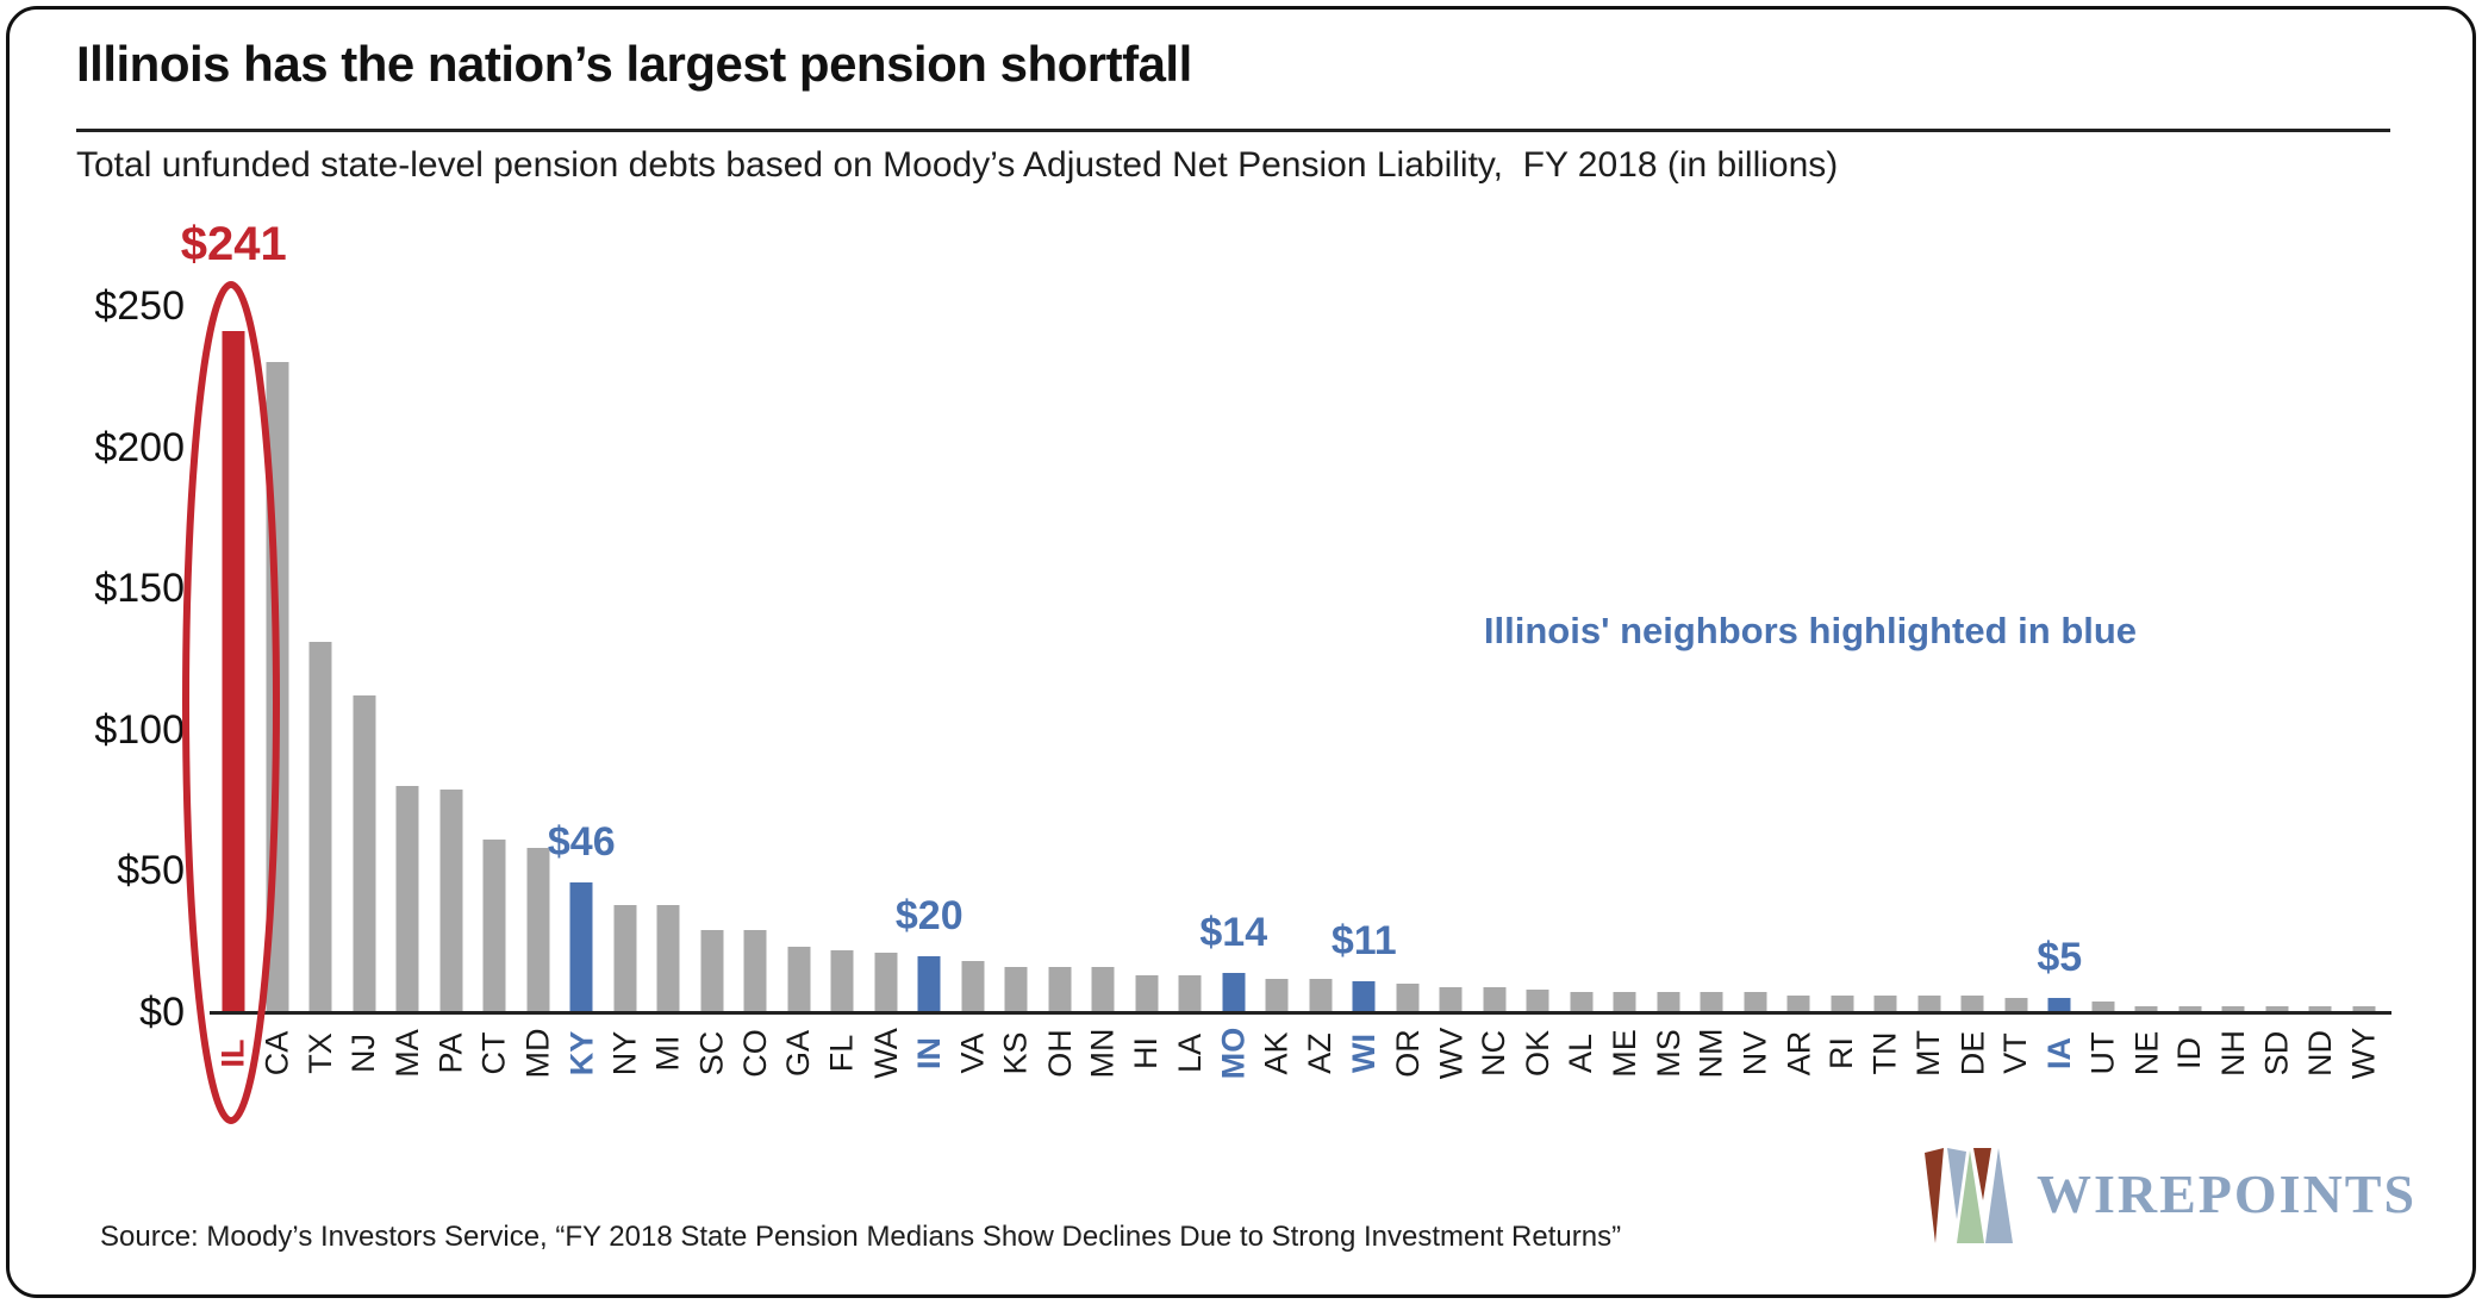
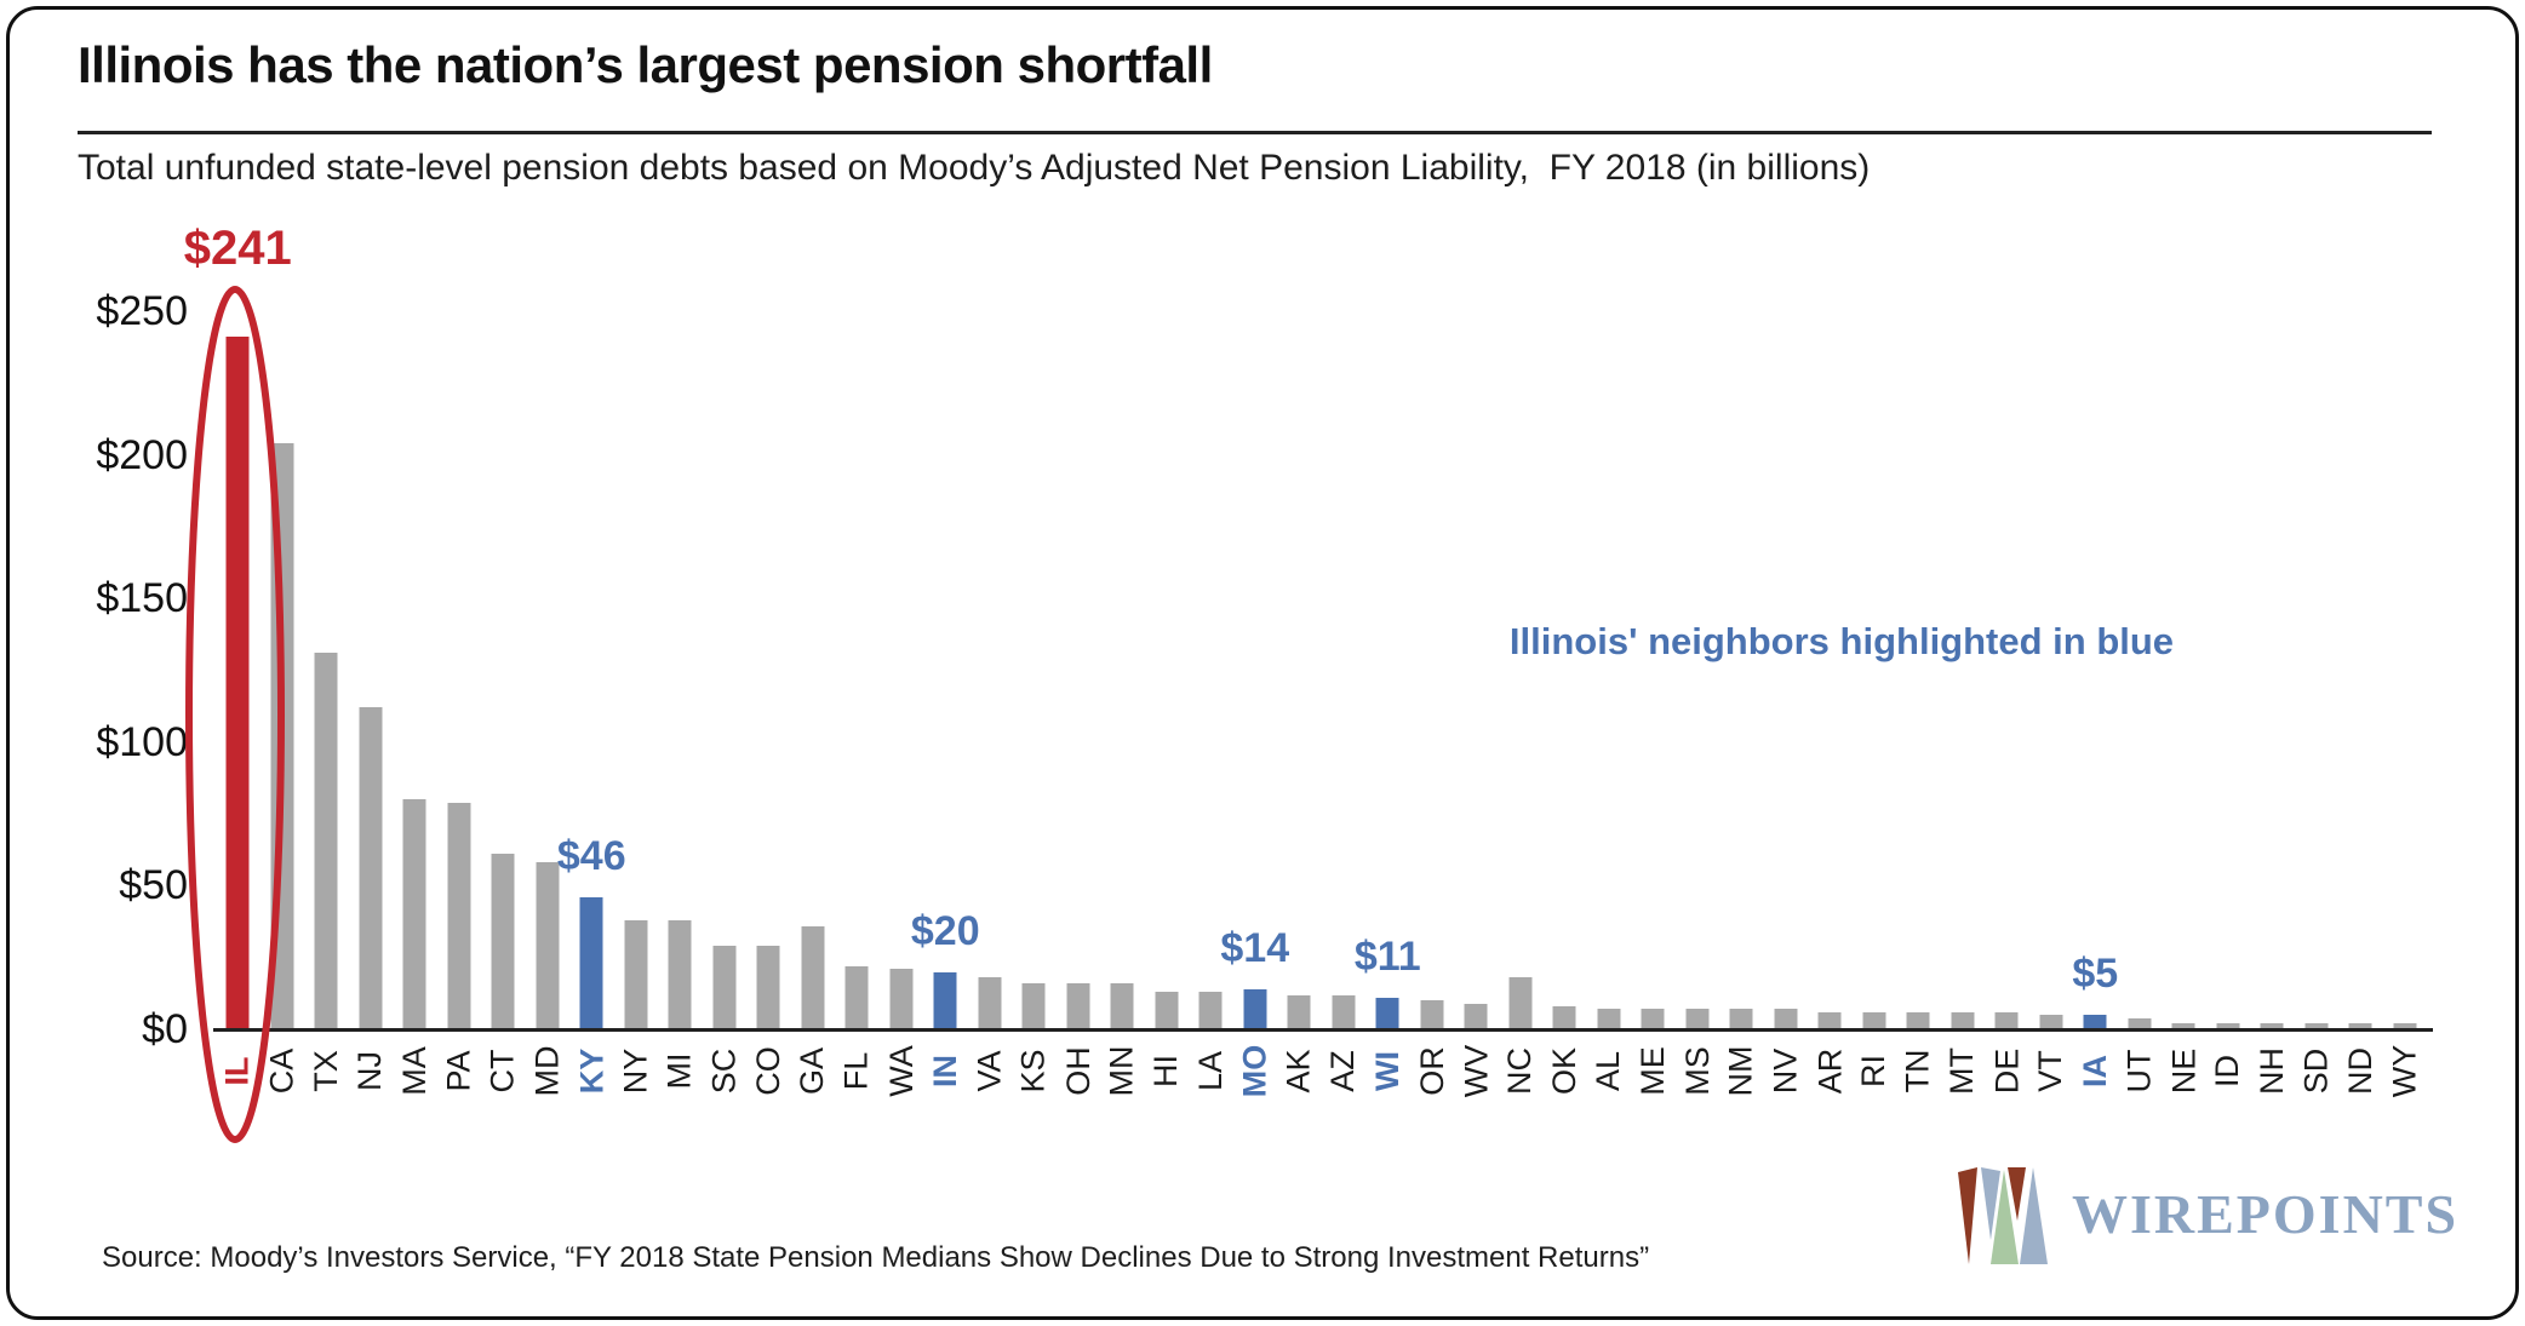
CA: $230 -> $204
GA: $23 -> $36
NC: $9 -> $18
